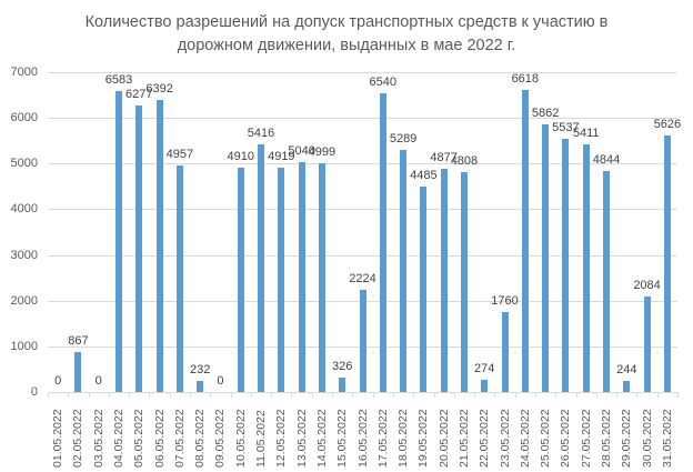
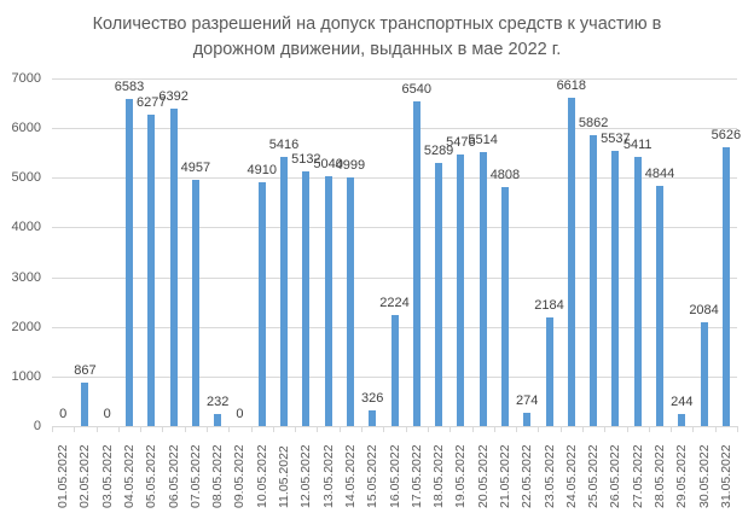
12.05.2022: 4919 -> 5132
19.05.2022: 4485 -> 5476
20.05.2022: 4877 -> 5514
23.05.2022: 1760 -> 2184
